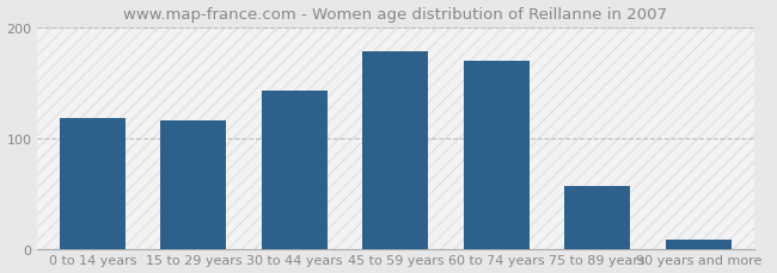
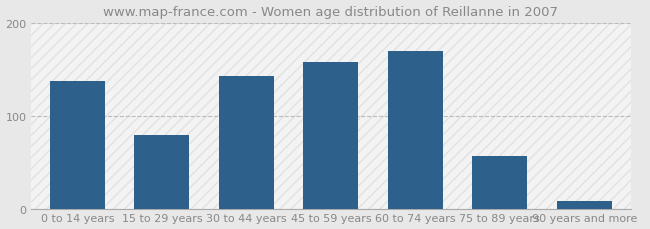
0 to 14 years: 118 -> 138
15 to 29 years: 116 -> 80
45 to 59 years: 178 -> 158
